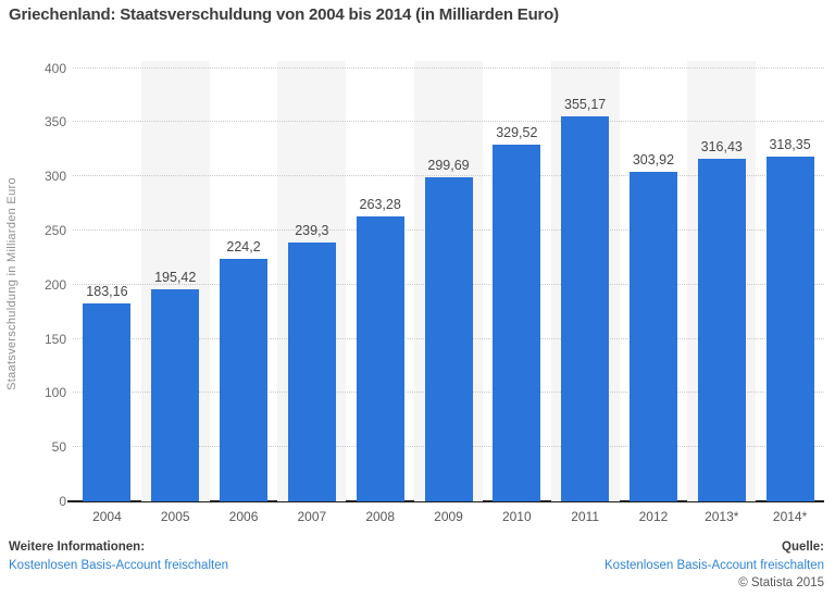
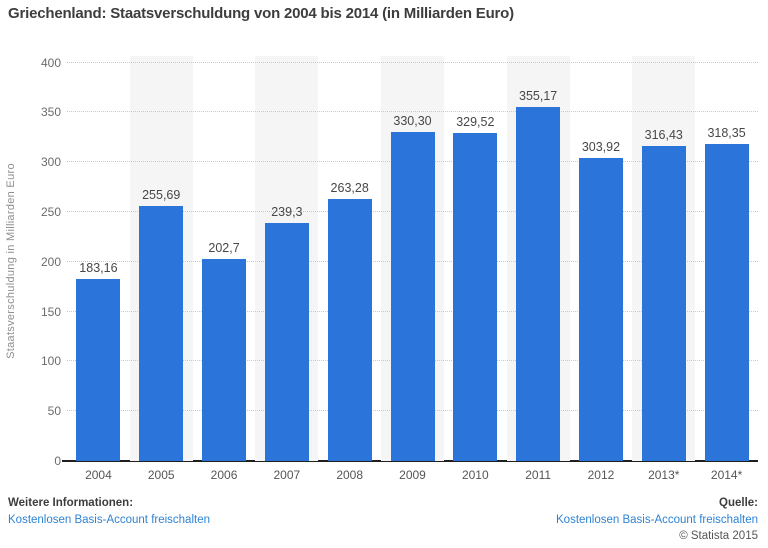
2005: 195,42 -> 255,69
2006: 224,2 -> 202,7
2009: 299,69 -> 330,30
